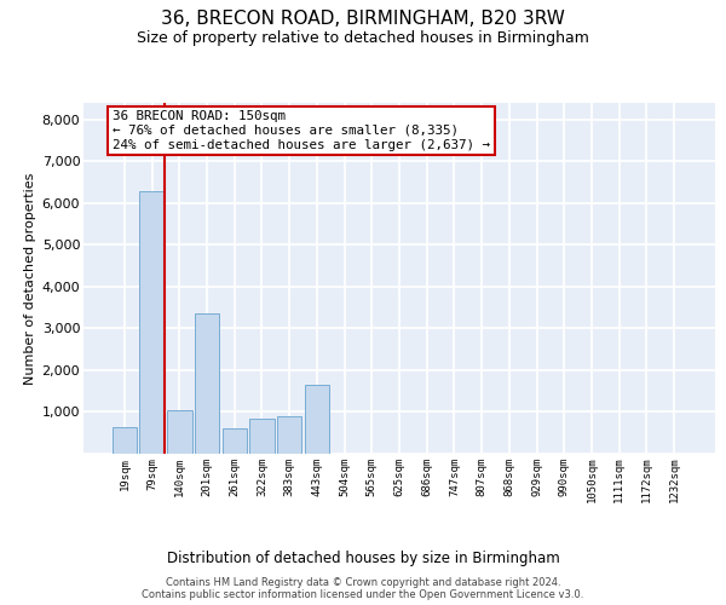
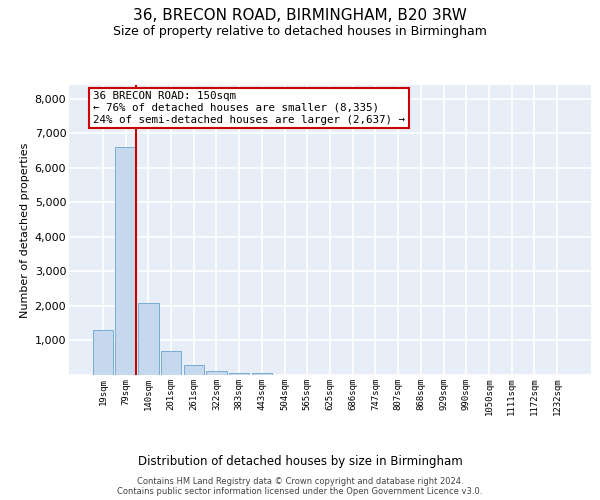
19sqm: 650 -> 1,300
79sqm: 6,300 -> 6,600
140sqm: 1,050 -> 2,100
201sqm: 3,350 -> 700
261sqm: 600 -> 300
322sqm: 850 -> 130
383sqm: 900 -> 70
443sqm: 1,650 -> 70
